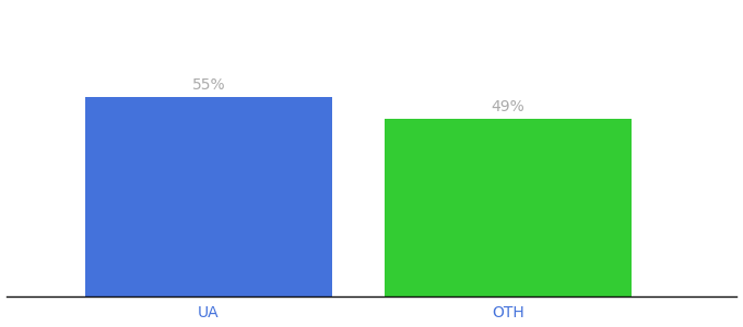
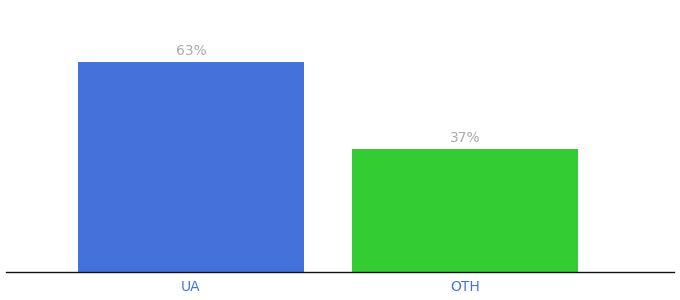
UA: 55% -> 63%
OTH: 49% -> 37%
